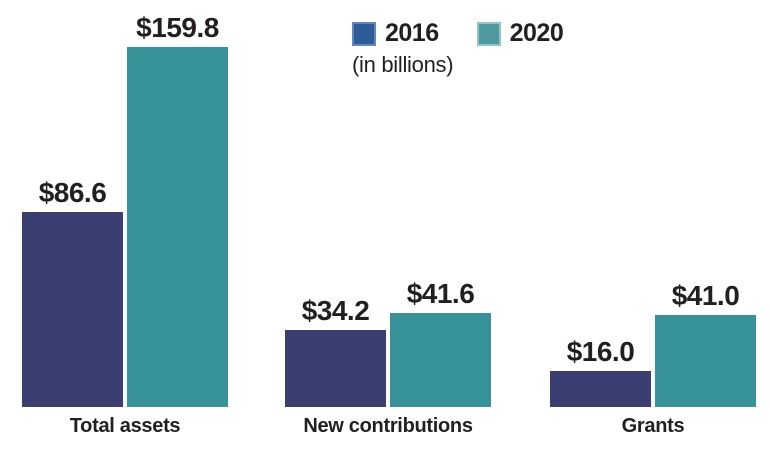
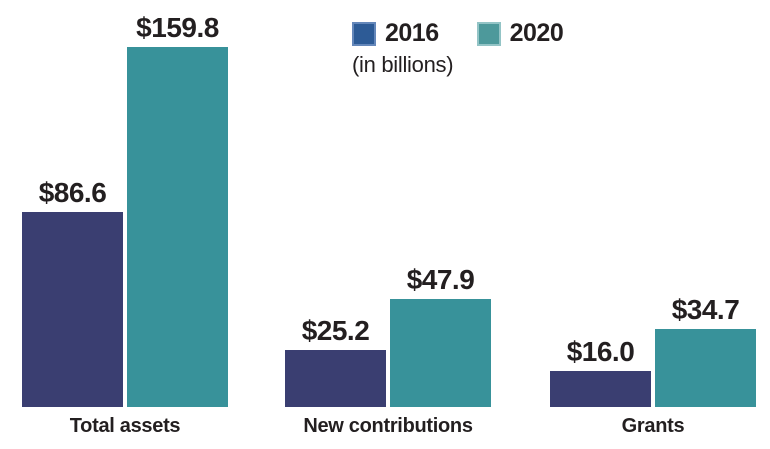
2016/New contributions: $34.2 -> $25.2
2020/New contributions: $41.6 -> $47.9
2020/Grants: $41.0 -> $34.7
